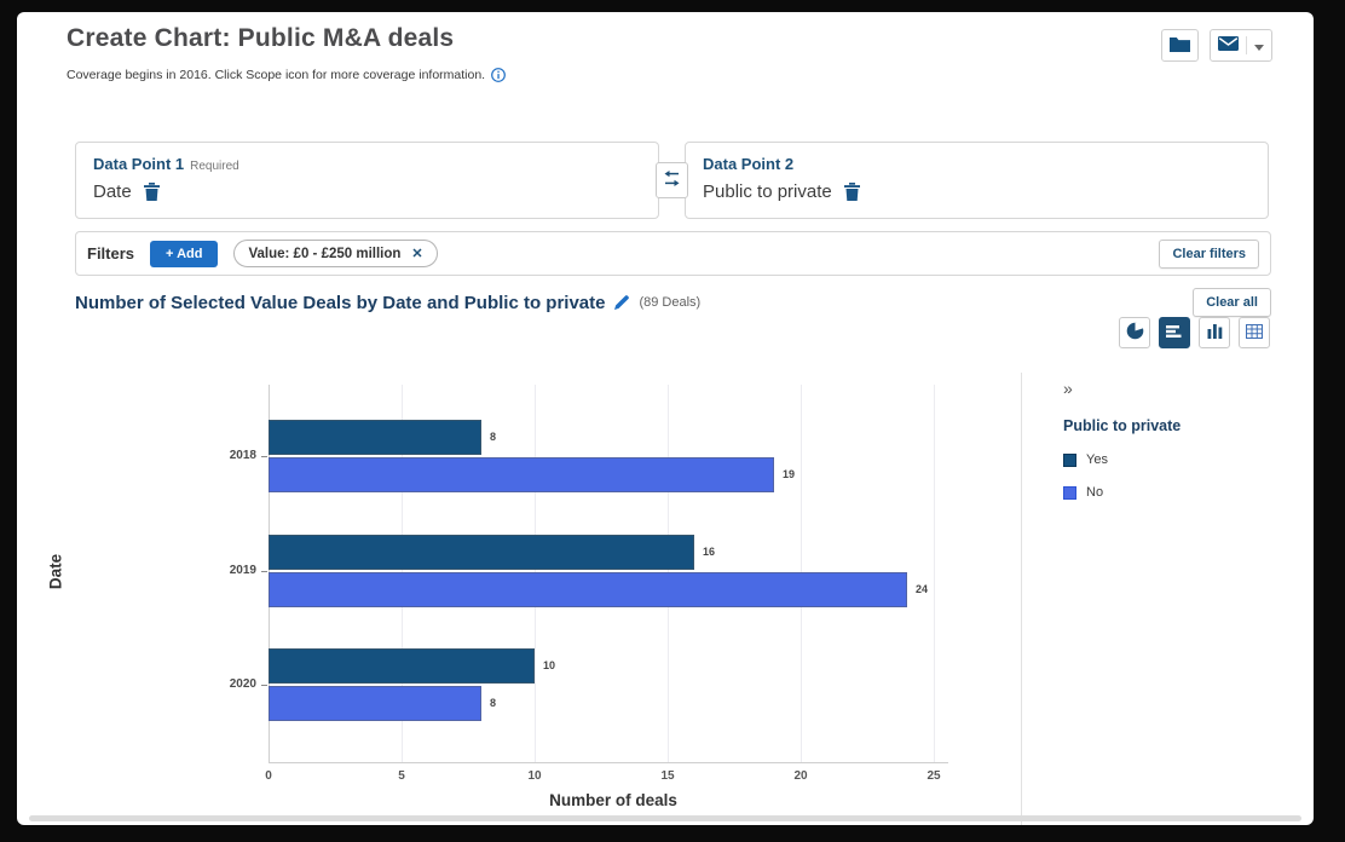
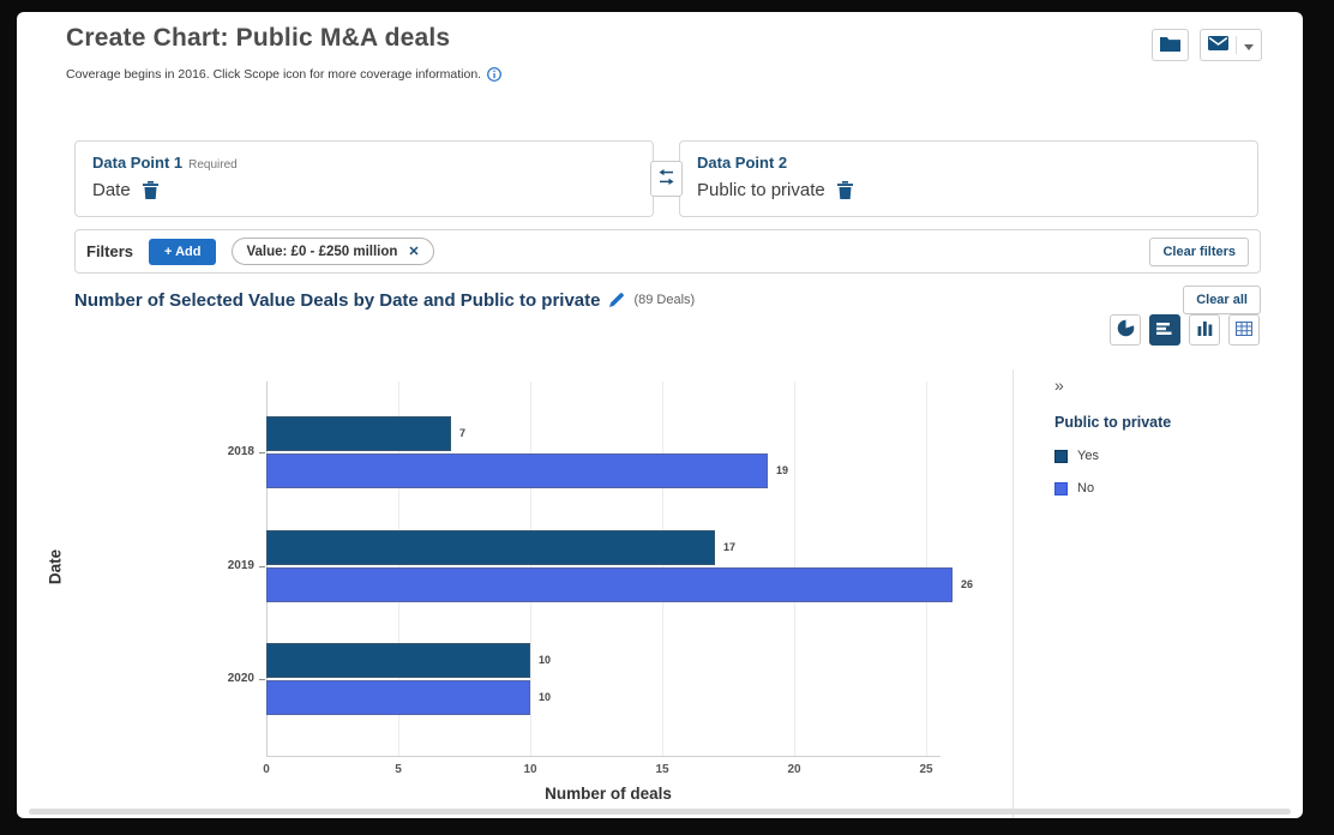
Yes/2018: 8 -> 7
Yes/2019: 16 -> 17
No/2019: 24 -> 26
No/2020: 8 -> 10
